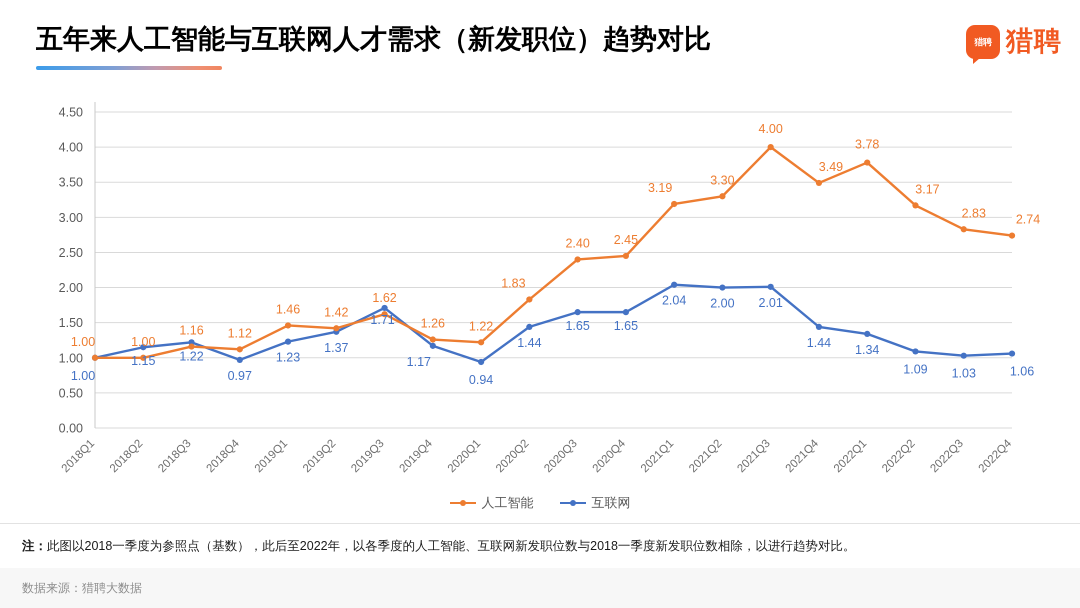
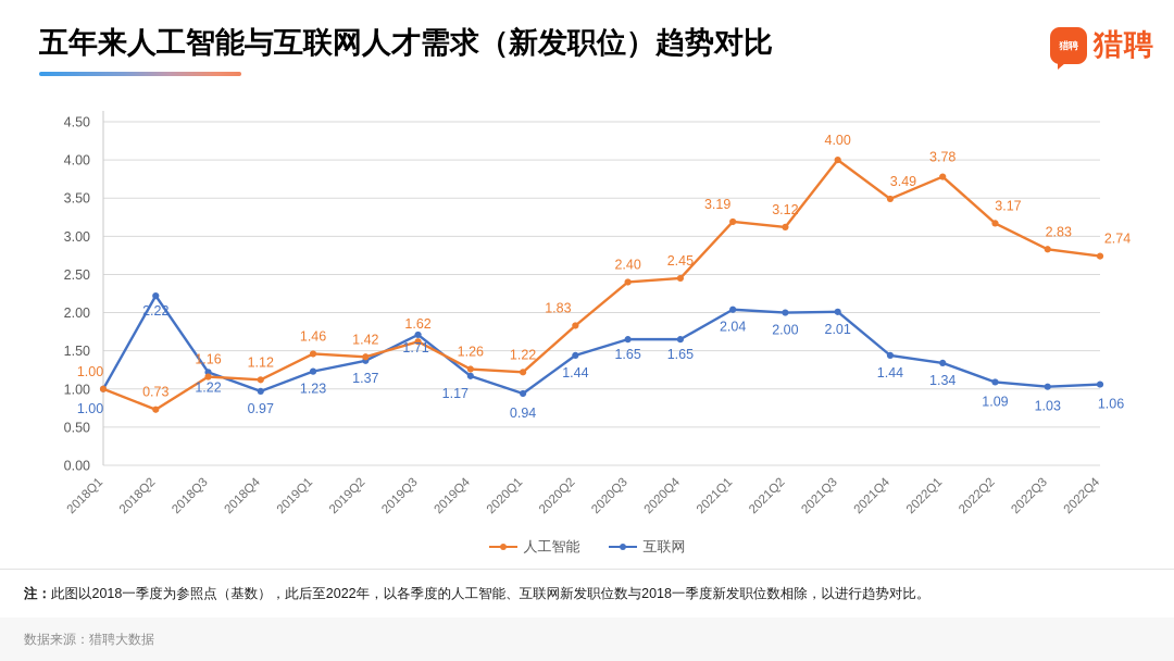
人工智能/2018Q2: 1.00 -> 0.73
互联网/2018Q2: 1.15 -> 2.22
人工智能/2021Q2: 3.30 -> 3.12
